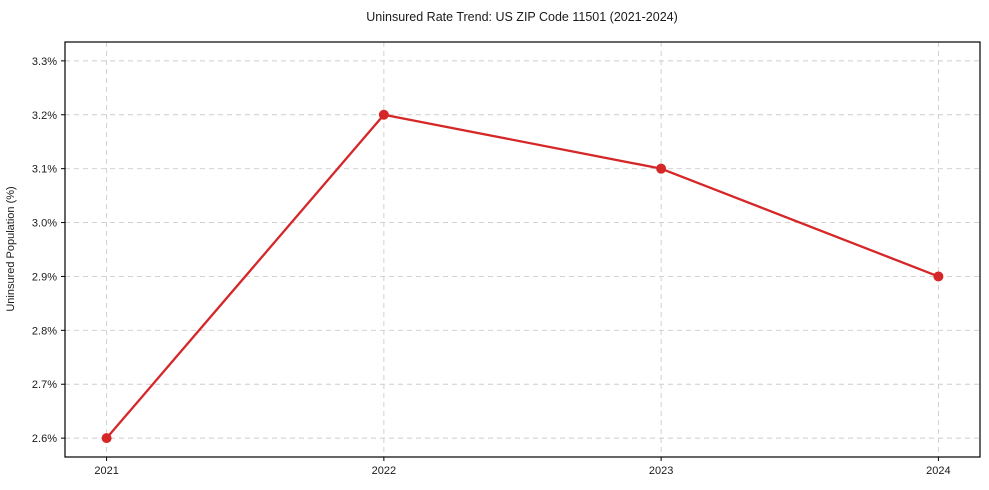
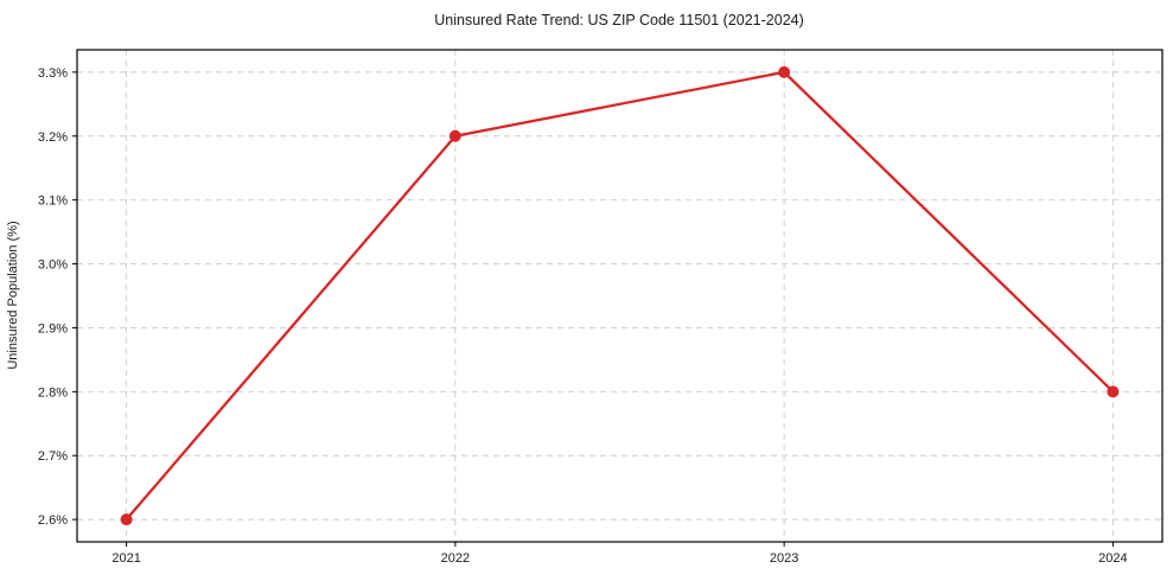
2023: 3.1% -> 3.3%
2024: 2.9% -> 2.8%
